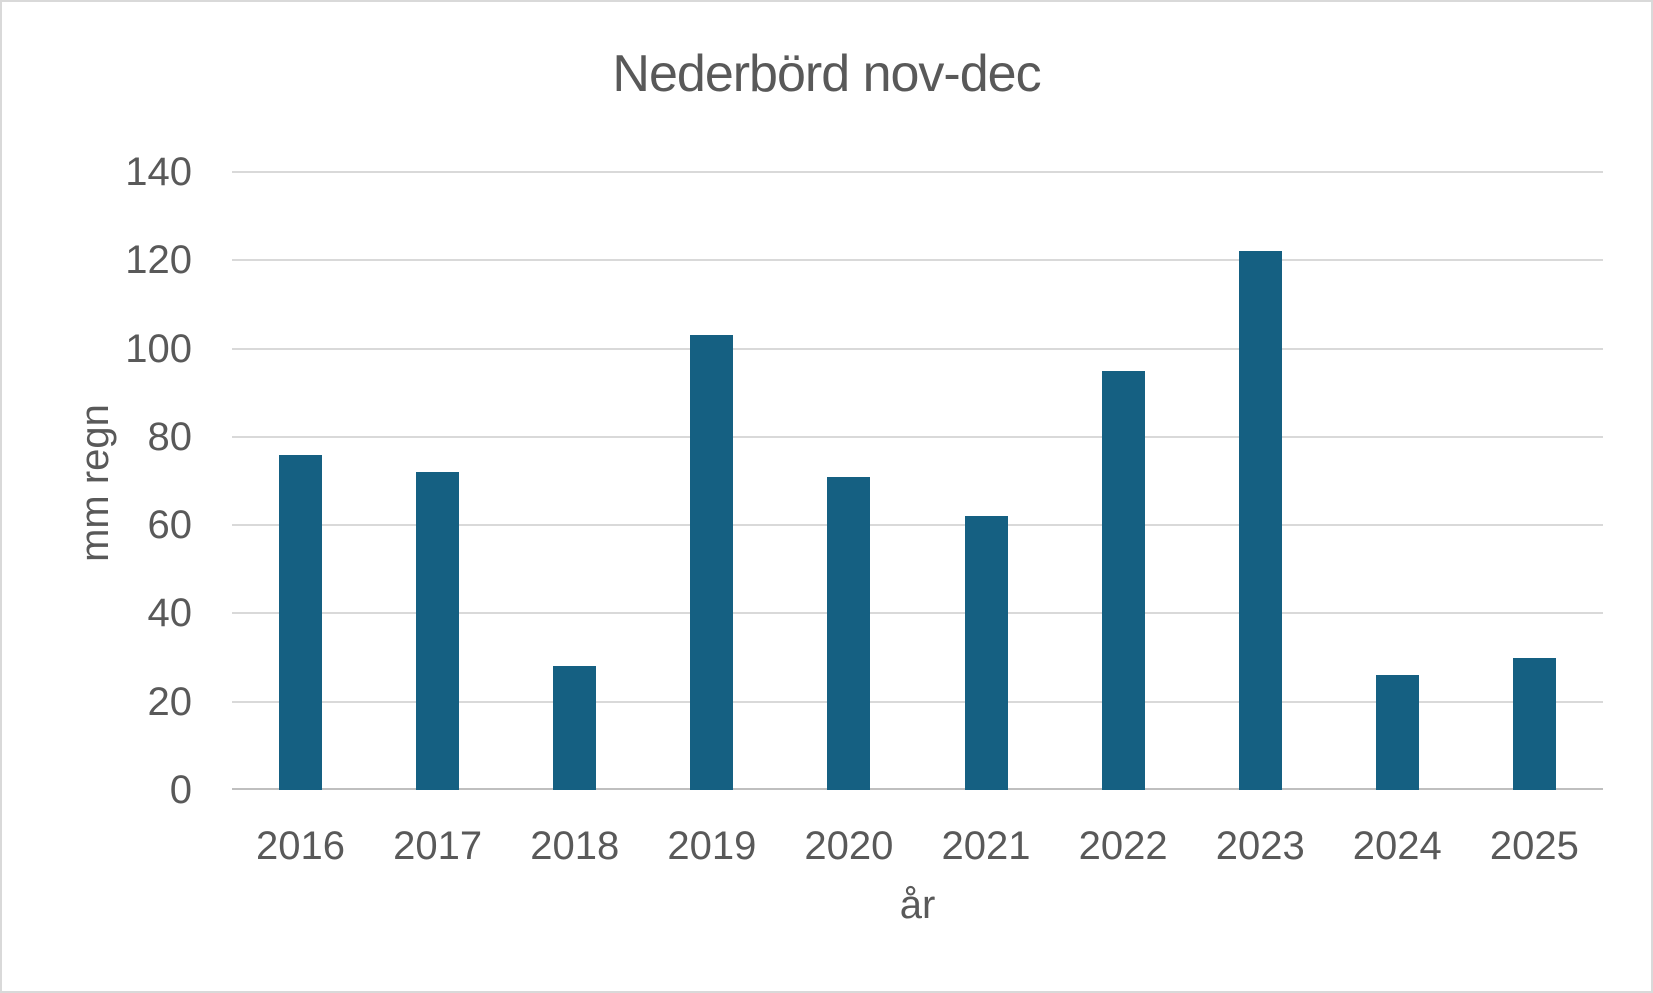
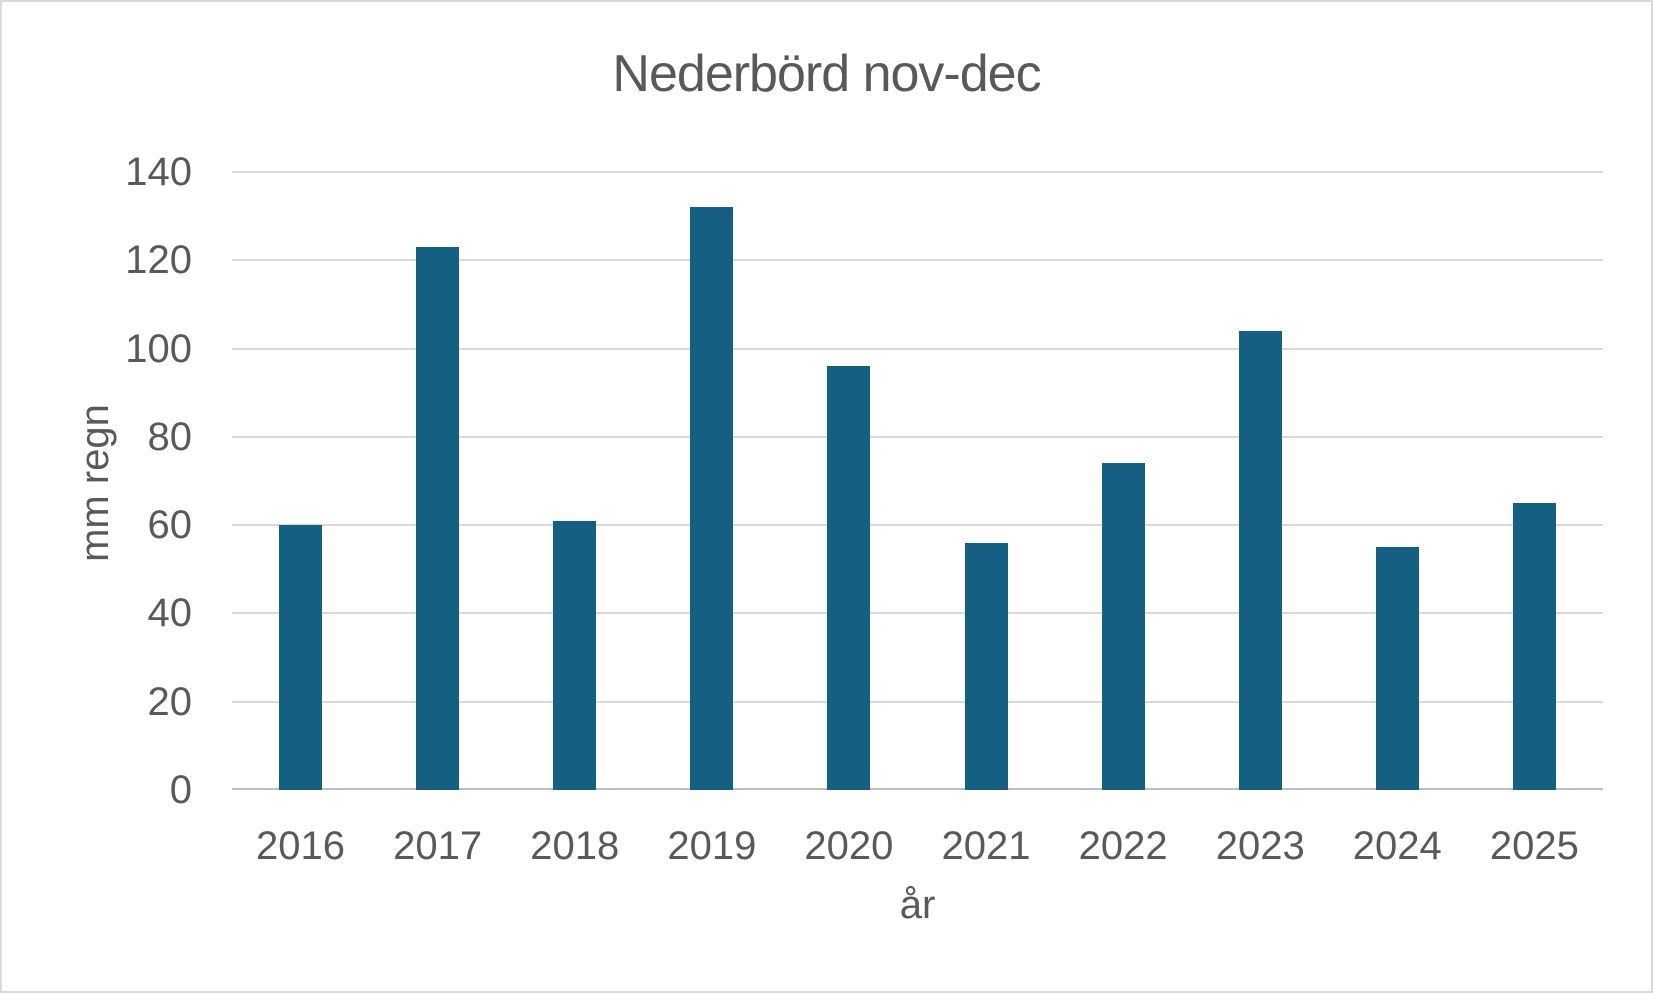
2016: 76 -> 60
2017: 72 -> 123
2018: 28 -> 61
2019: 103 -> 132
2020: 71 -> 96
2021: 62 -> 56
2022: 95 -> 74
2023: 122 -> 104
2024: 26 -> 55
2025: 30 -> 65
